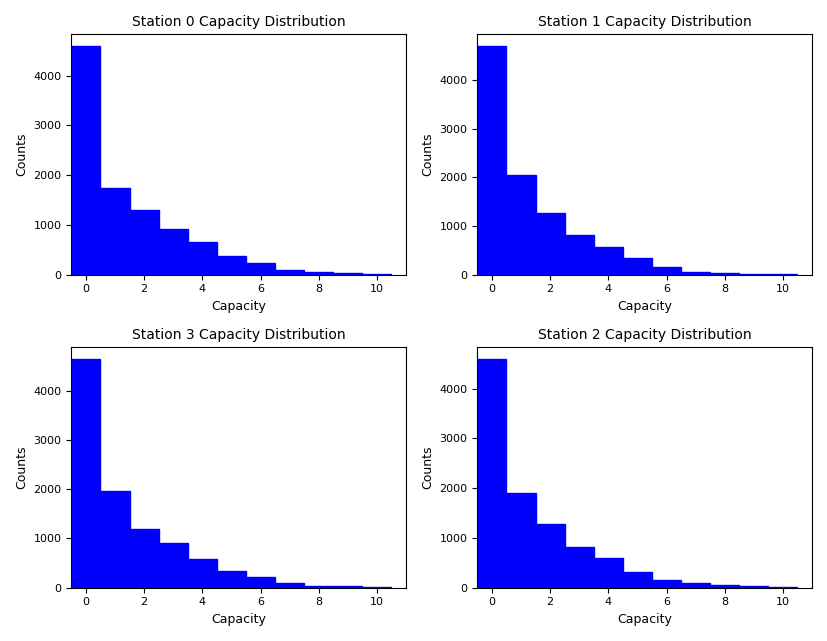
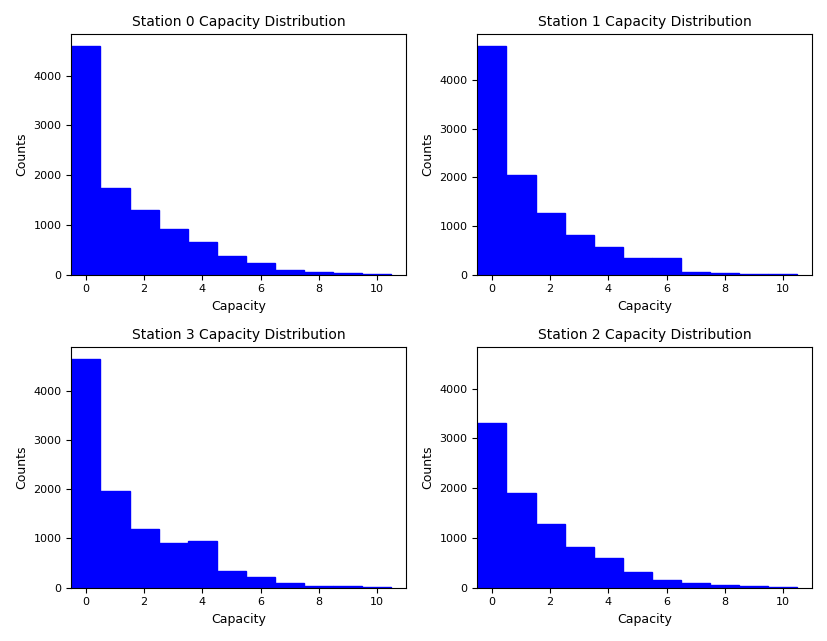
Station 1 Capacity Distribution/6: 160 -> 350
Station 3 Capacity Distribution/4: 590 -> 950
Station 2 Capacity Distribution/0: 4600 -> 3300
